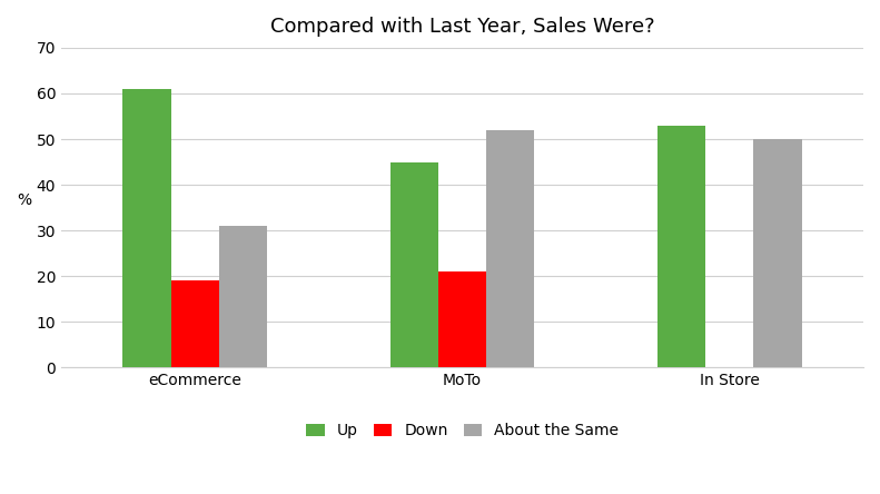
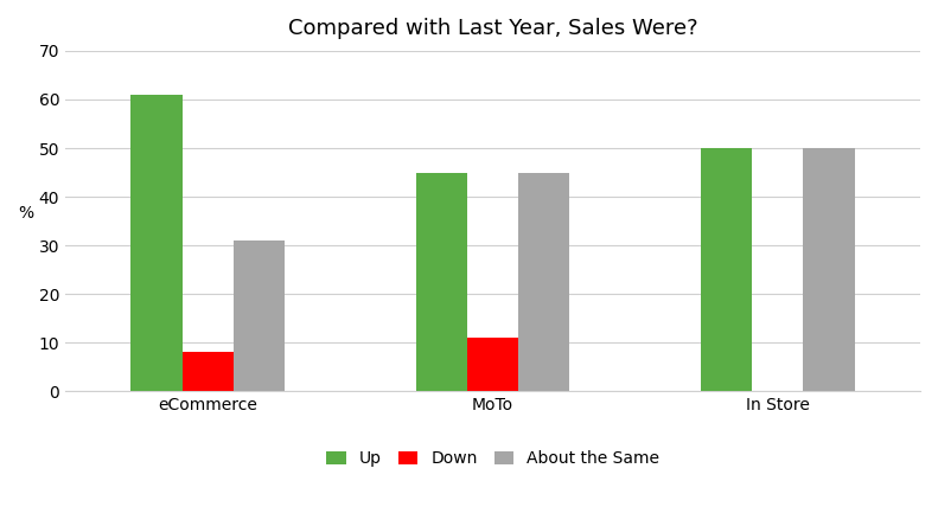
Down/eCommerce: 19 -> 8
Down/MoTo: 21 -> 11
About the Same/MoTo: 52 -> 45
Up/In Store: 53 -> 50
